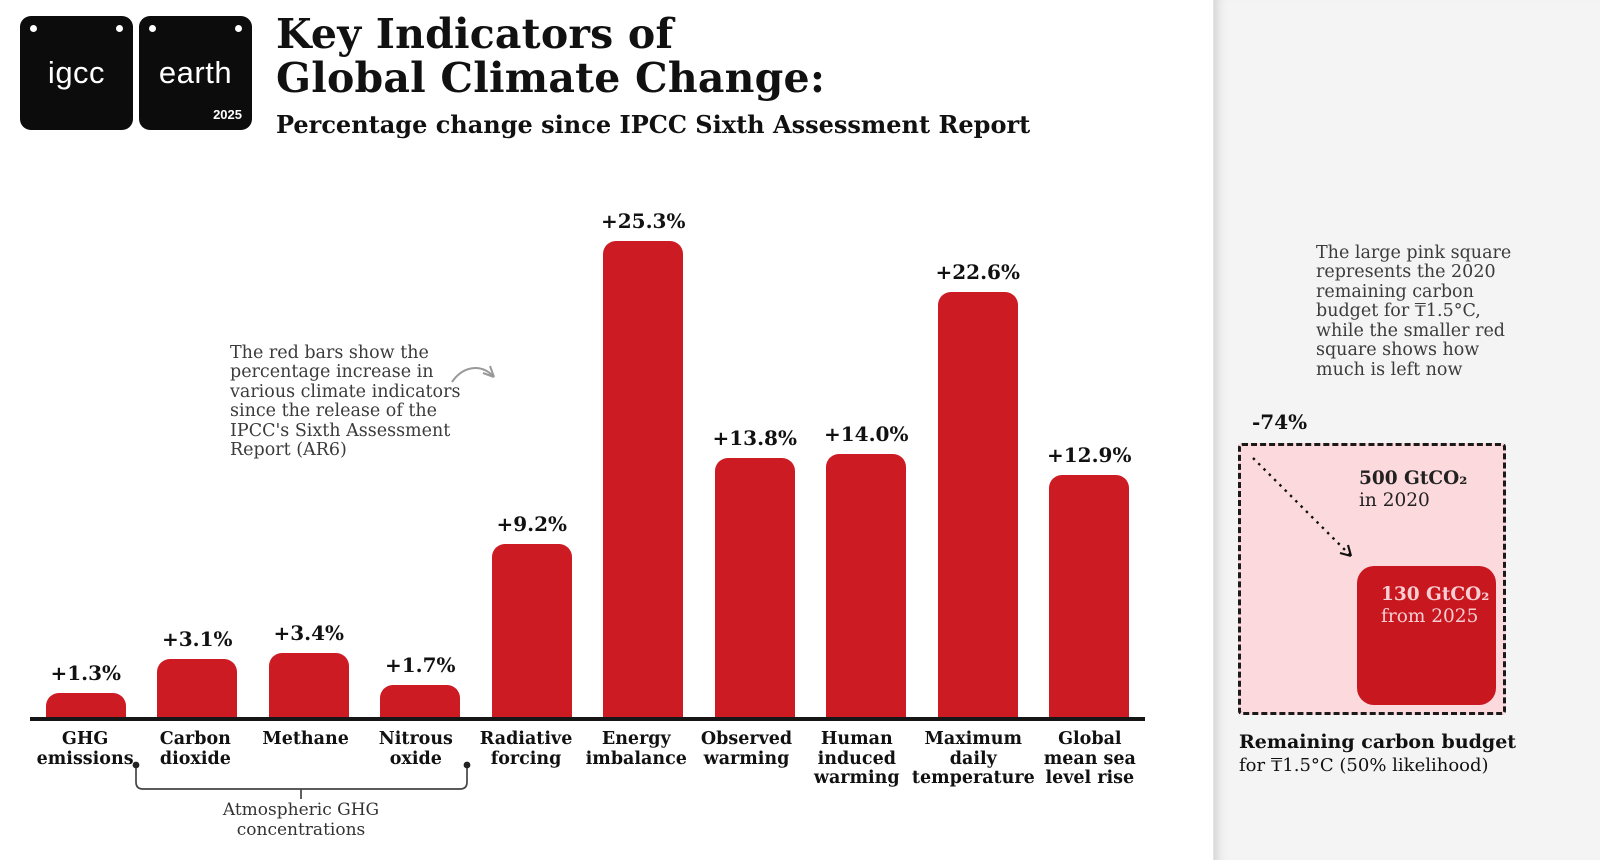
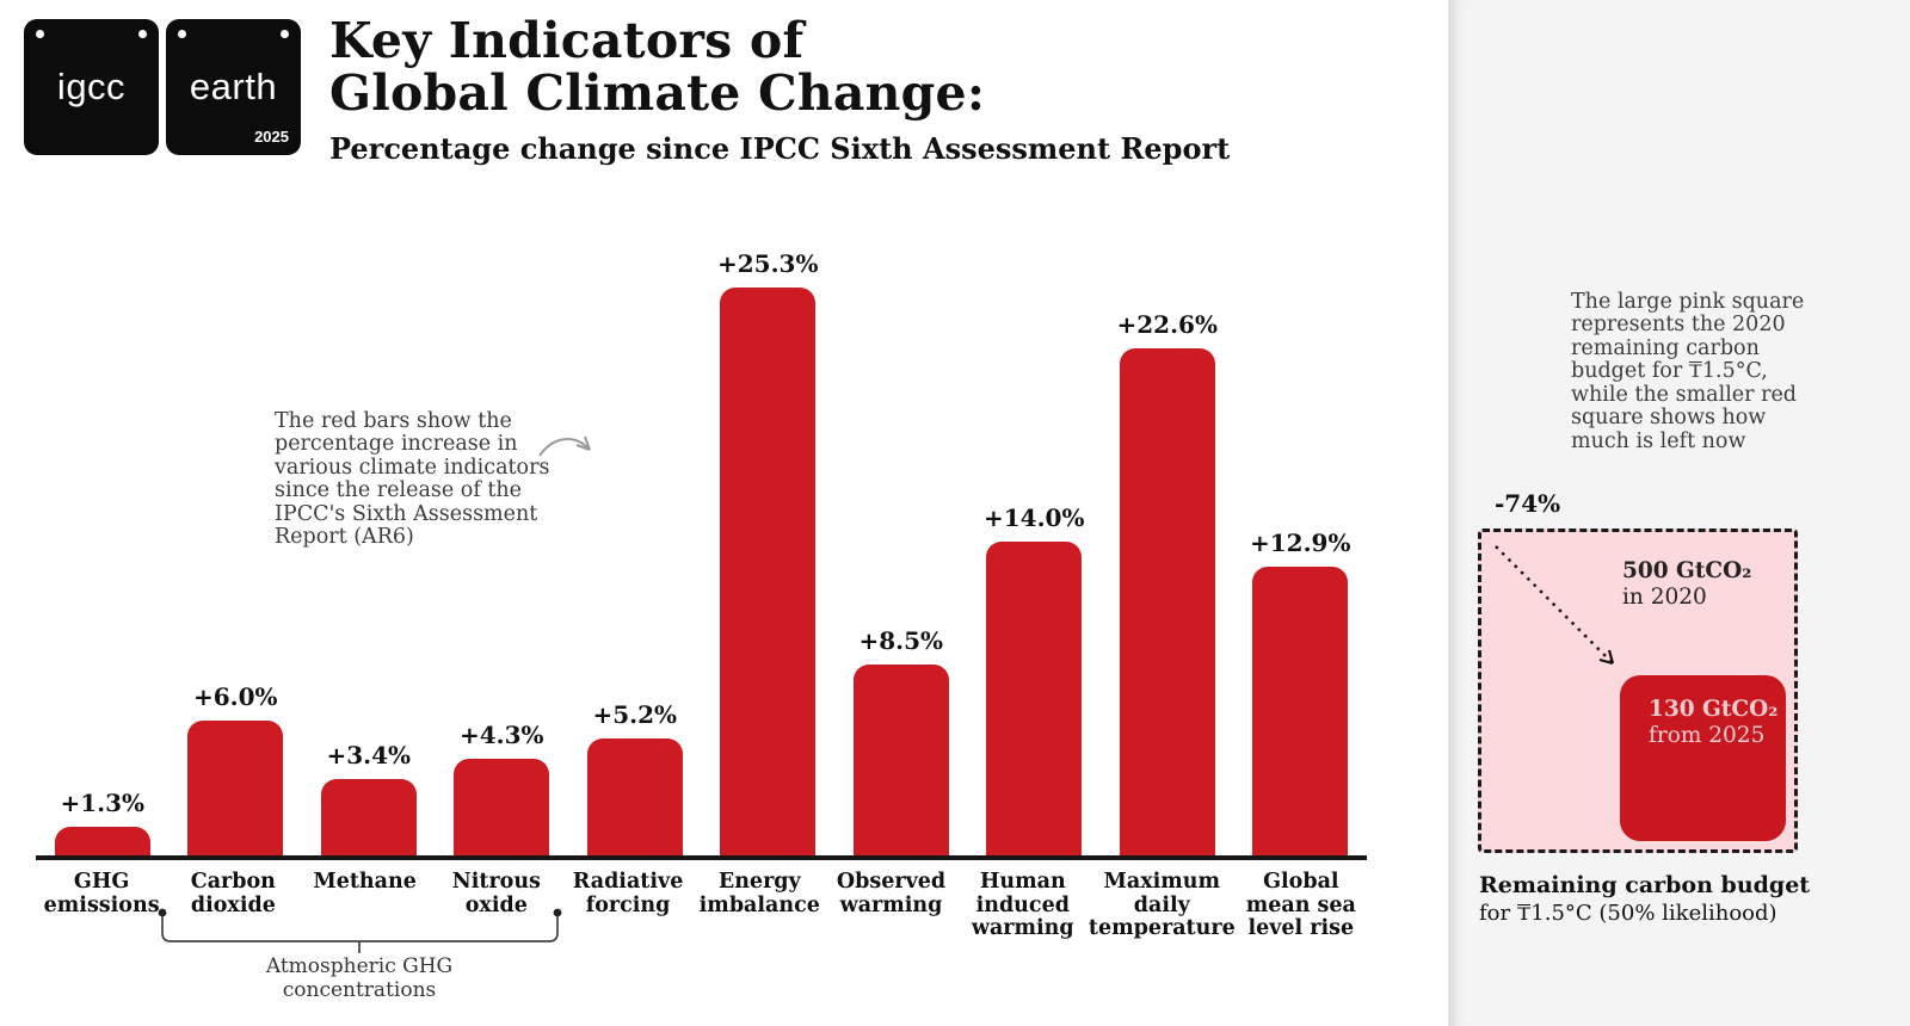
Carbon dioxide: +3.1% -> +6.0%
Nitrous oxide: +1.7% -> +4.3%
Radiative forcing: +9.2% -> +5.2%
Observed warming: +13.8% -> +8.5%
